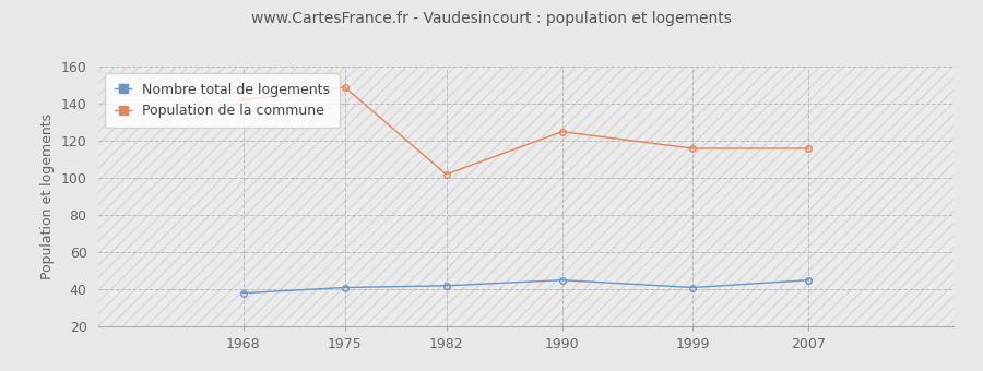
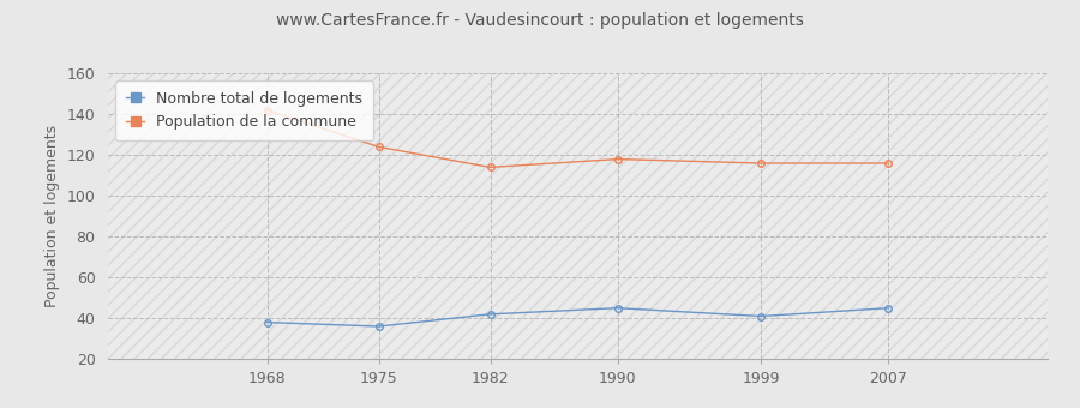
Nombre total de logements/1975: 41 -> 36
Population de la commune/1975: 149 -> 124
Population de la commune/1982: 102 -> 114
Population de la commune/1990: 125 -> 118
